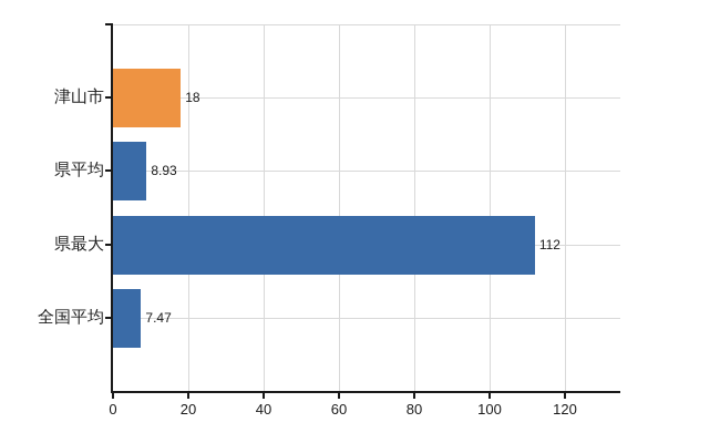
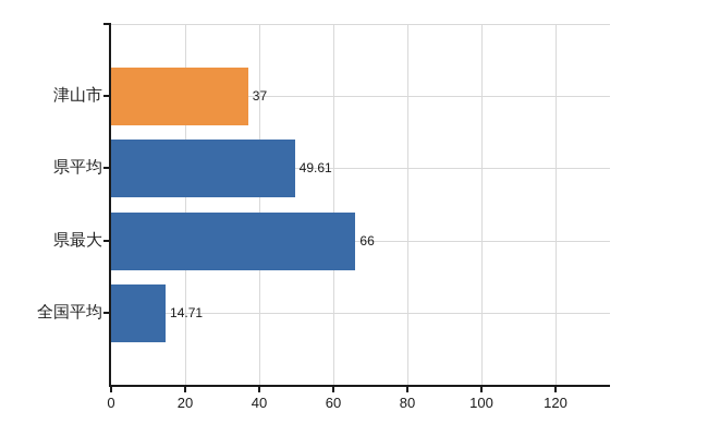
津山市: 18 -> 37
県平均: 8.93 -> 49.61
県最大: 112 -> 66
全国平均: 7.47 -> 14.71
